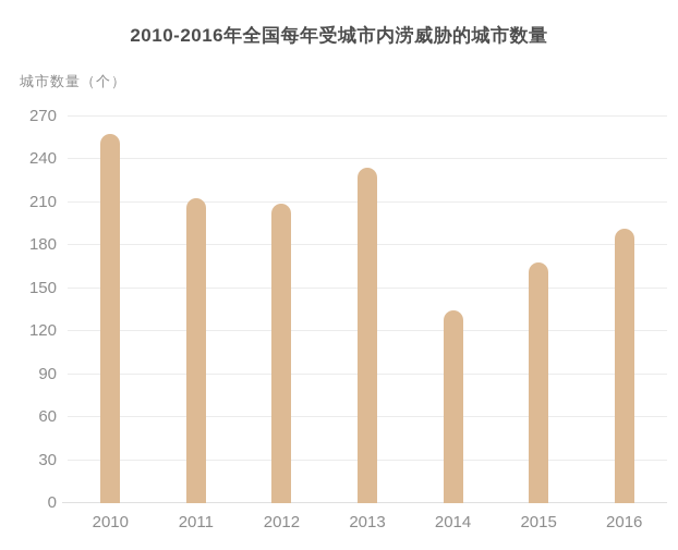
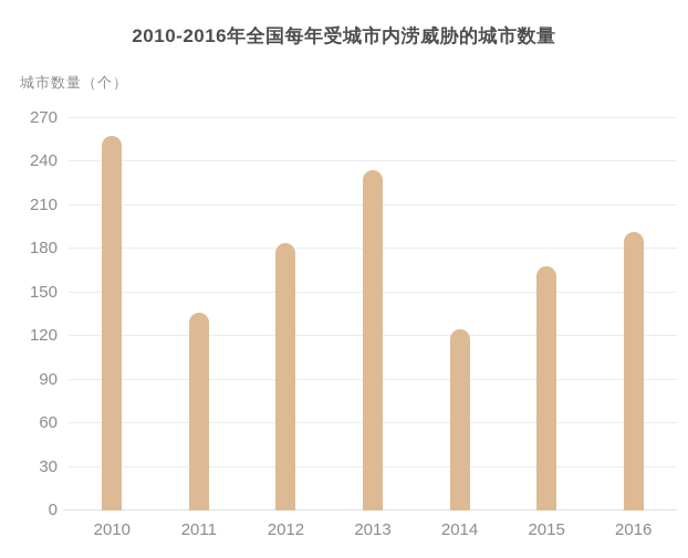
2011: 213 -> 136
2012: 209 -> 184
2014: 135 -> 125
